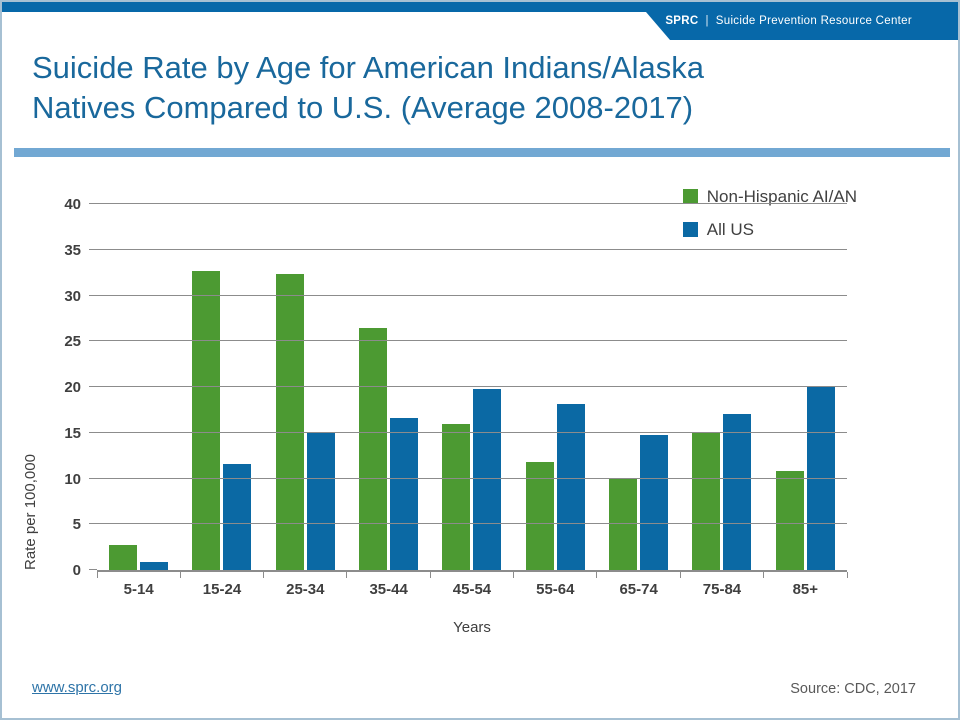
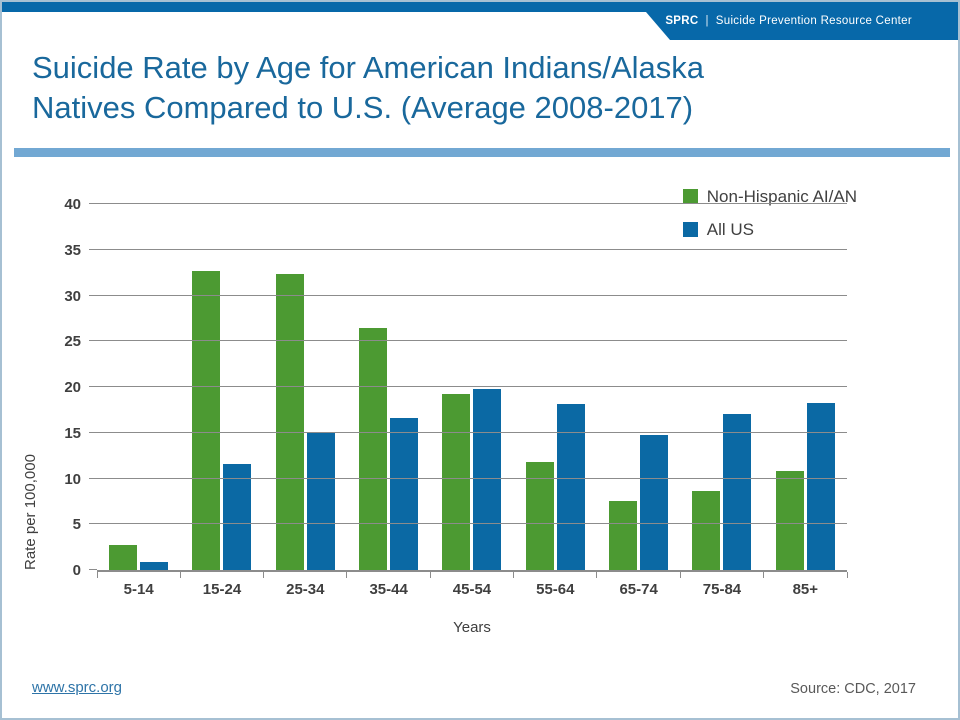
Non-Hispanic AI/AN/45-54: 16 -> 19
Non-Hispanic AI/AN/65-74: 10 -> 8
Non-Hispanic AI/AN/75-84: 15 -> 9
All US/85+: 20 -> 18
